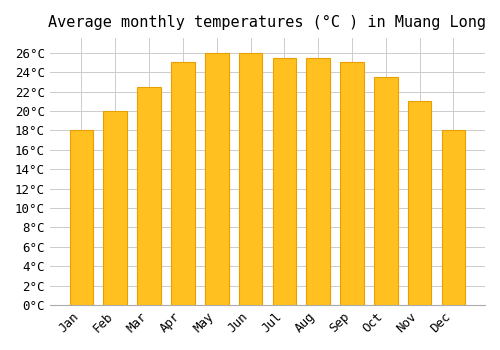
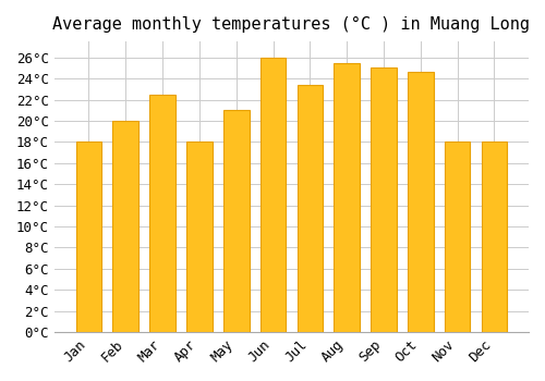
Apr: 25.0°C -> 18.0°C
May: 26.0°C -> 21.0°C
Jul: 25.5°C -> 23.4°C
Oct: 23.5°C -> 24.6°C
Nov: 21.0°C -> 18.0°C
